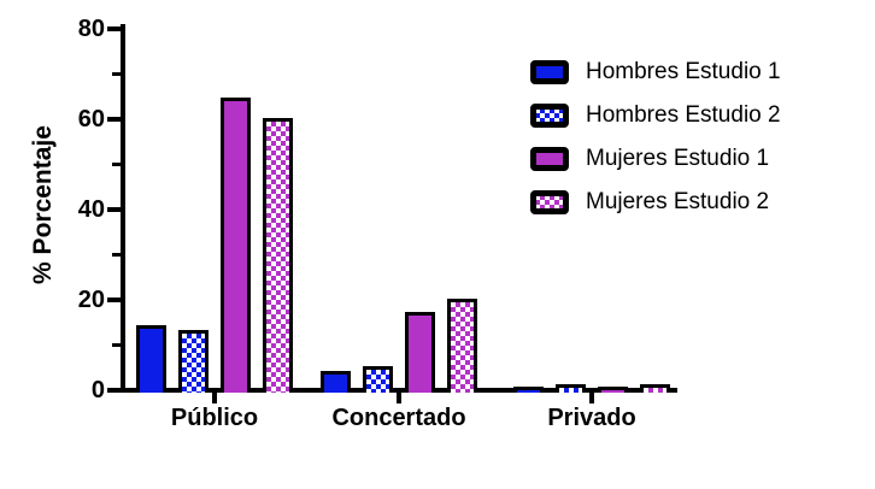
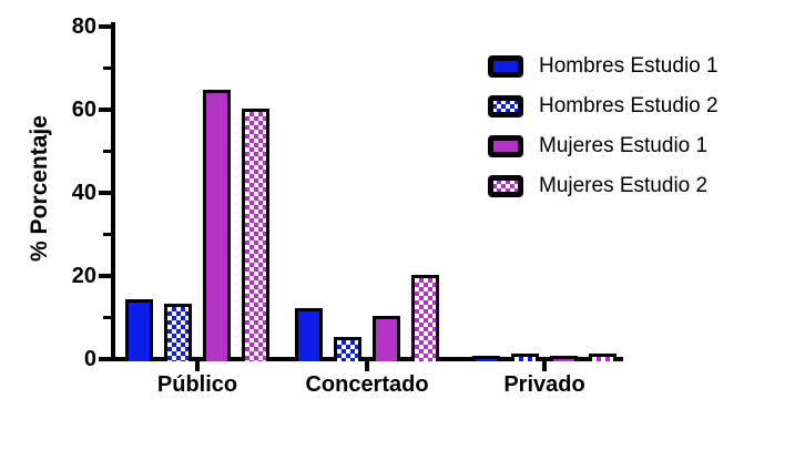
Hombres Estudio 1/Concertado: 4 -> 12
Mujeres Estudio 1/Concertado: 17 -> 10
